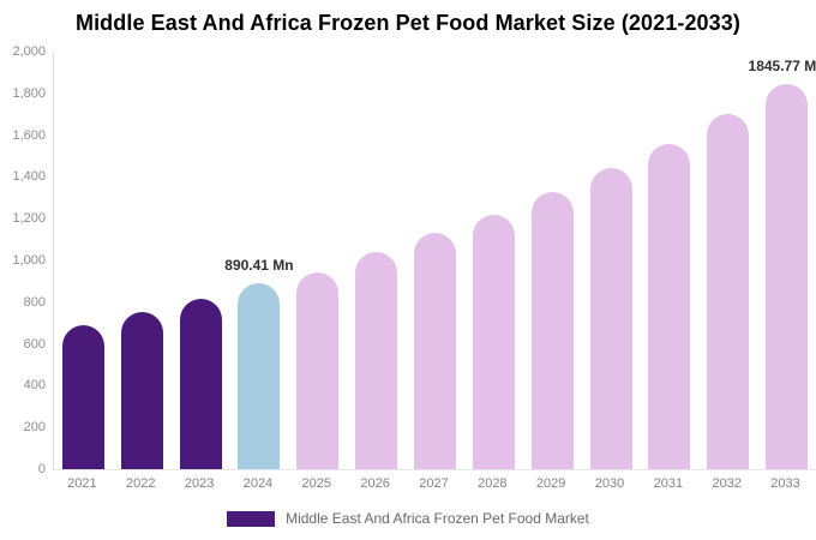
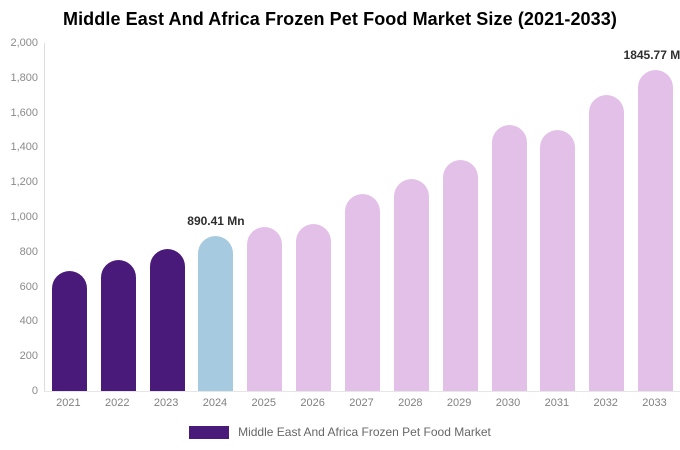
2026: 1040 -> 960
2030: 1440 -> 1530
2031: 1560 -> 1500
